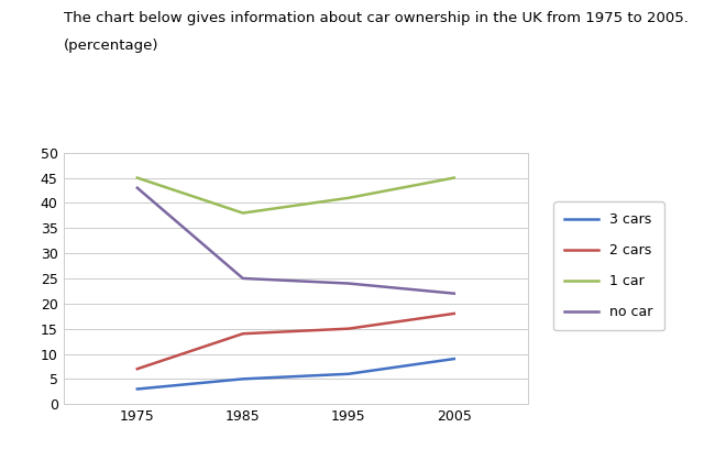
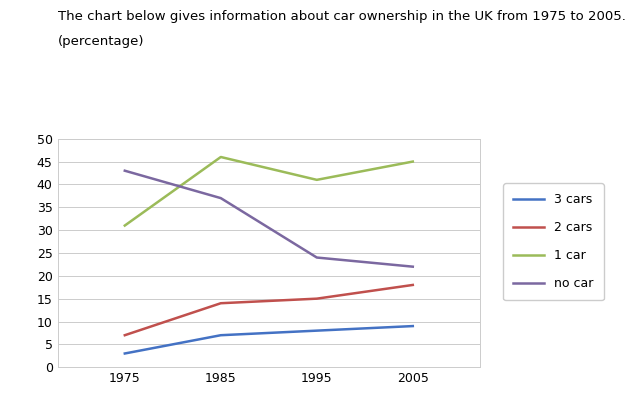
1 car/1975: 45 -> 31
3 cars/1985: 5 -> 7
1 car/1985: 38 -> 46
no car/1985: 25 -> 37
3 cars/1995: 6 -> 8
